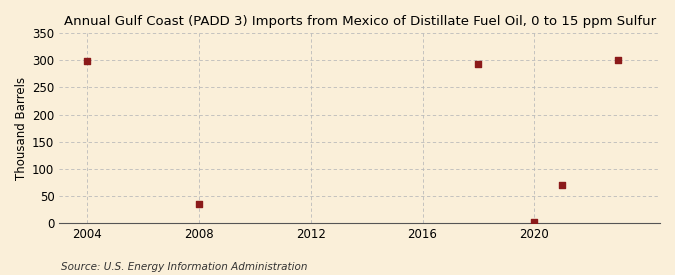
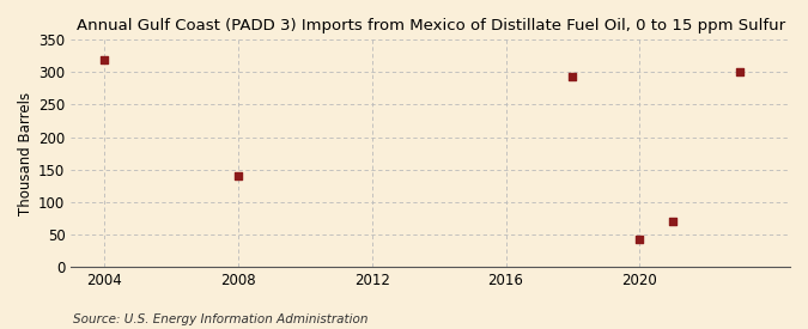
2004: 299 -> 320
2008: 34 -> 140
2020: 2 -> 42
